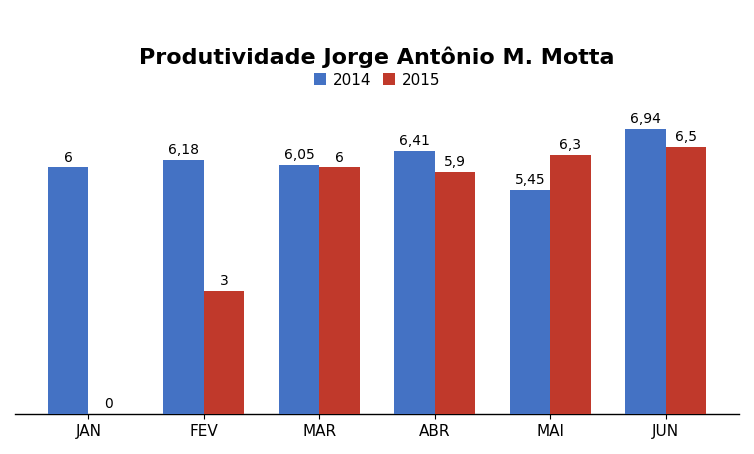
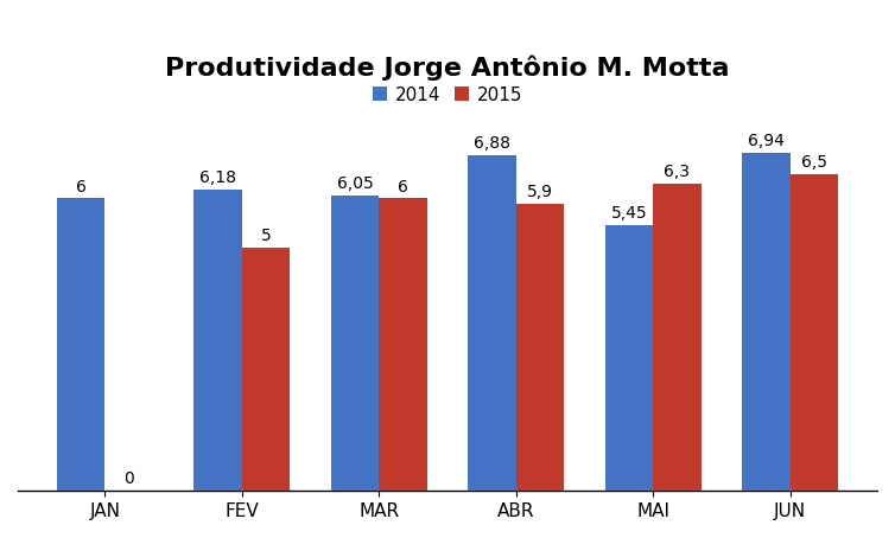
2015/FEV: 3 -> 5
2014/ABR: 6,41 -> 6,88
